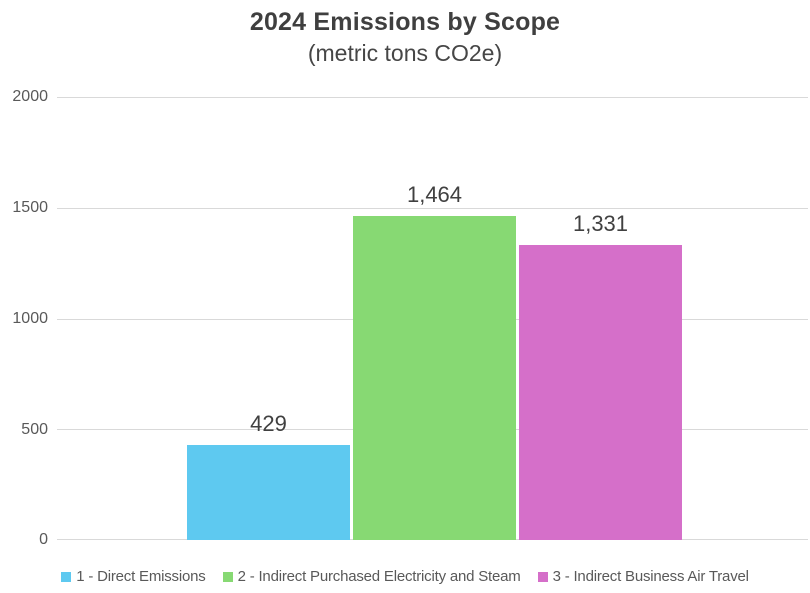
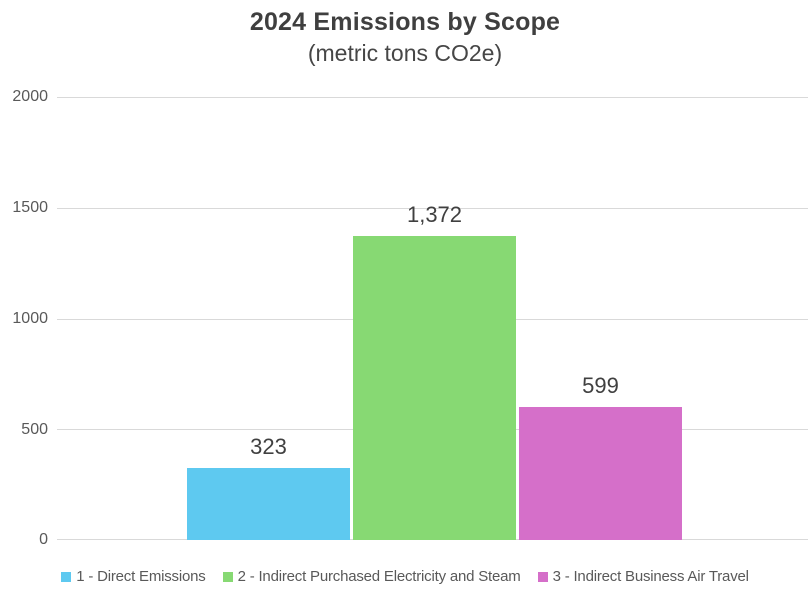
1 - Direct Emissions: 429 -> 323
2 - Indirect Purchased Electricity and Steam: 1,464 -> 1,372
3 - Indirect Business Air Travel: 1,331 -> 599
